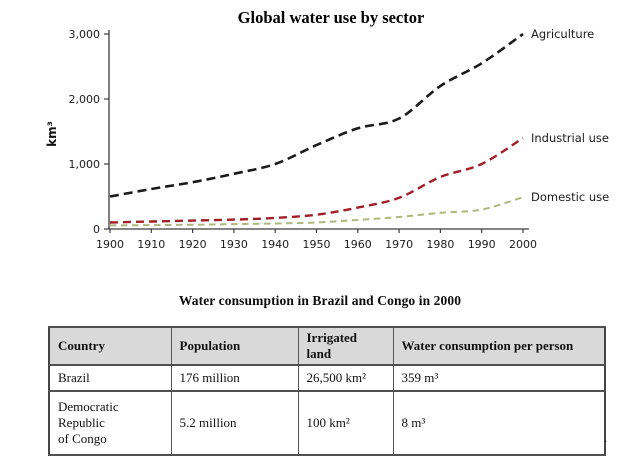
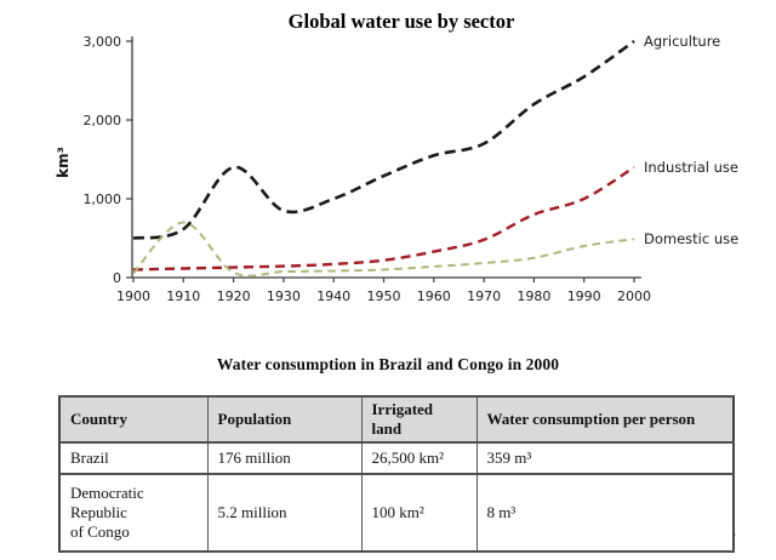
Domestic use/1910: 100 -> 700
Agriculture/1920: 700 -> 1400
Domestic use/1990: 300 -> 400
